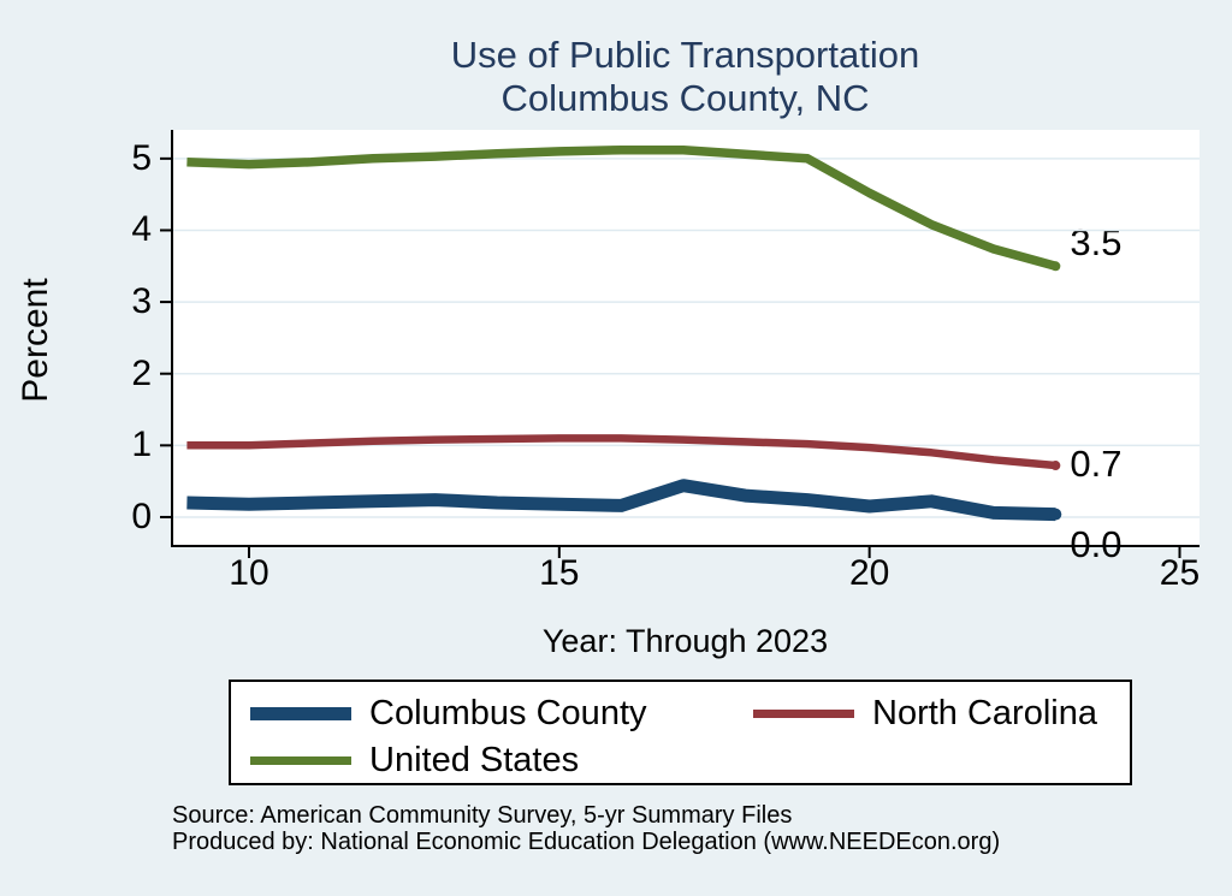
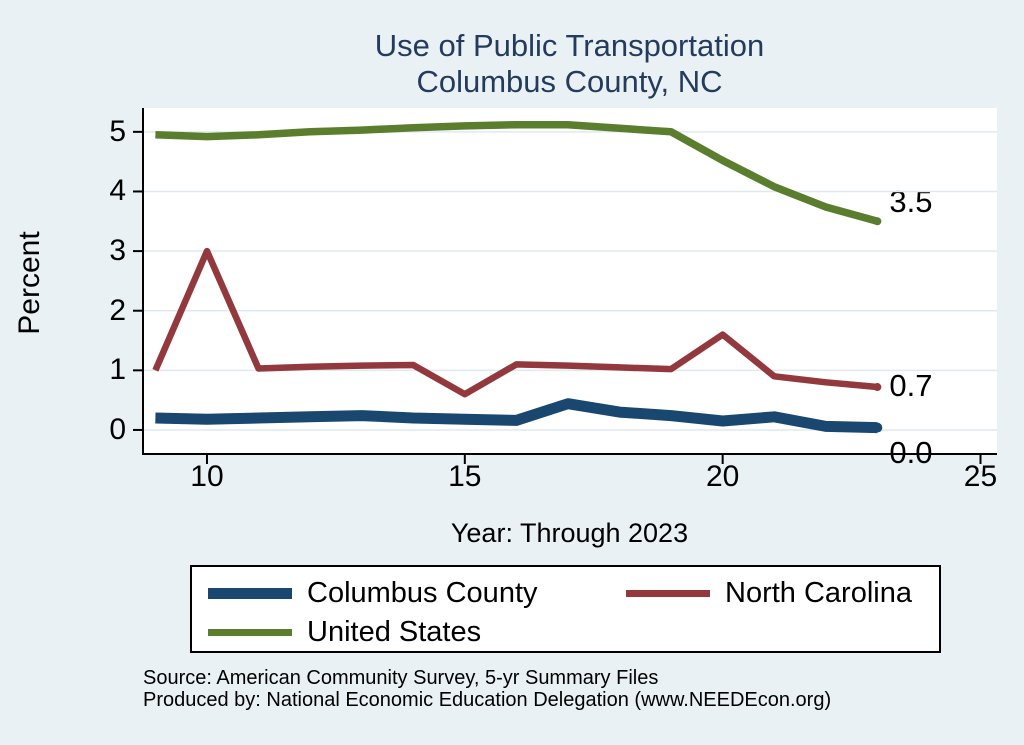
North Carolina/10: 1.0 -> 3.0
North Carolina/15: 1.1 -> 0.6
North Carolina/20: 1.0 -> 1.6
